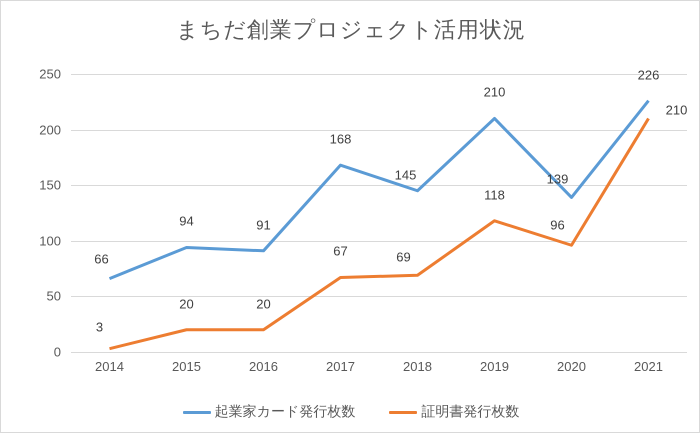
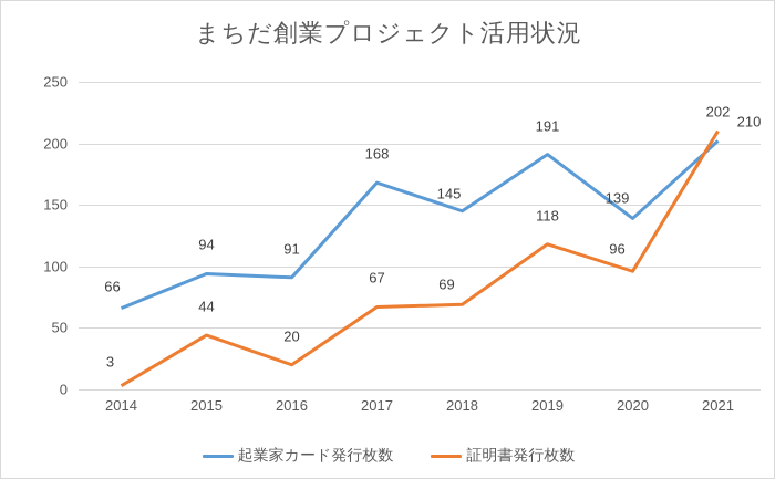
証明書発行枚数/2015: 20 -> 44
起業家カード発行枚数/2019: 210 -> 191
起業家カード発行枚数/2021: 226 -> 202
